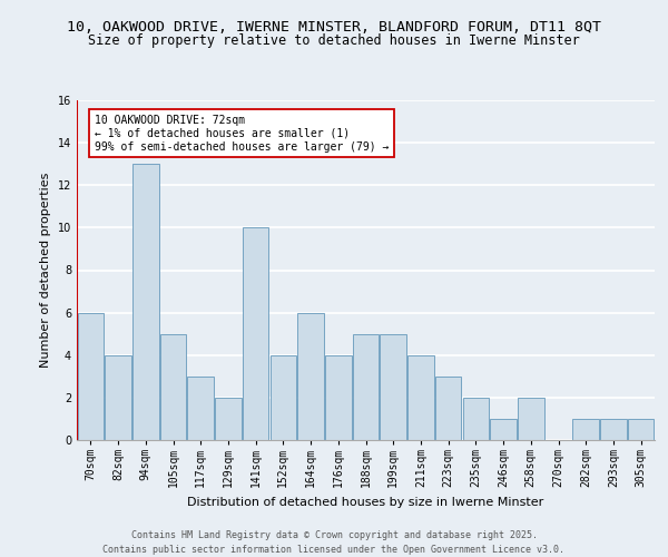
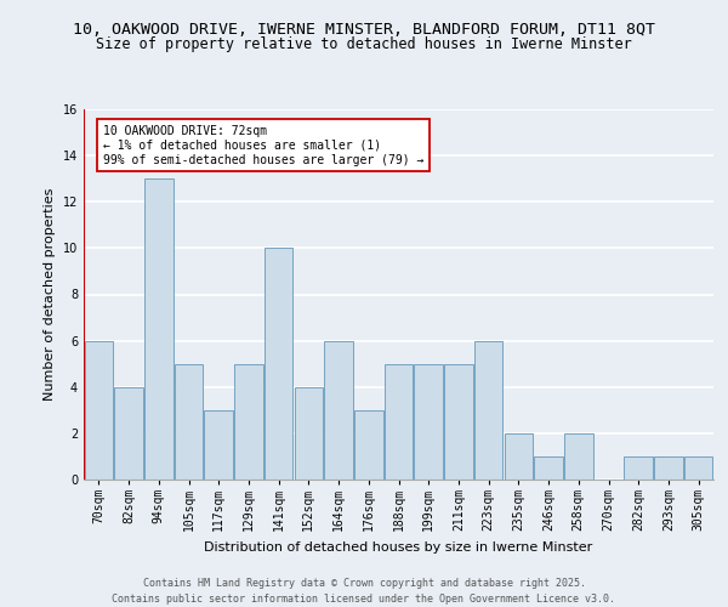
129sqm: 2 -> 5
176sqm: 4 -> 3
211sqm: 4 -> 5
223sqm: 3 -> 6
